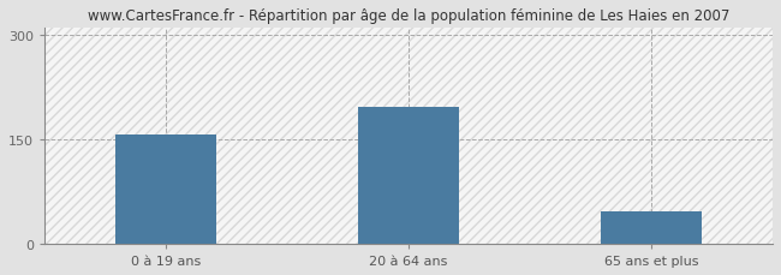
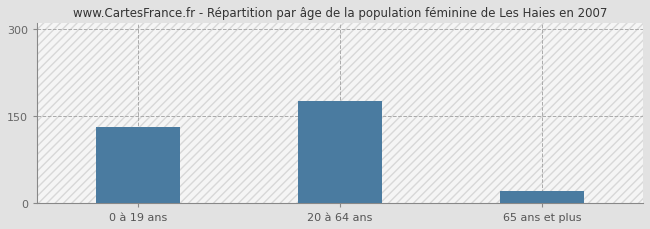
0 à 19 ans: 156 -> 130
20 à 64 ans: 196 -> 175
65 ans et plus: 46 -> 20
